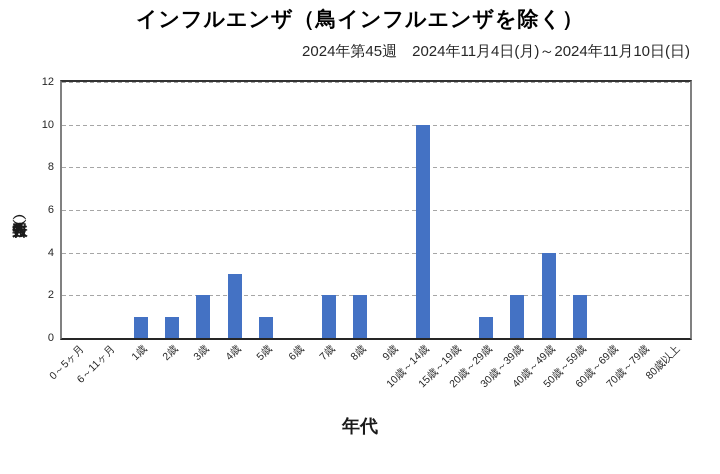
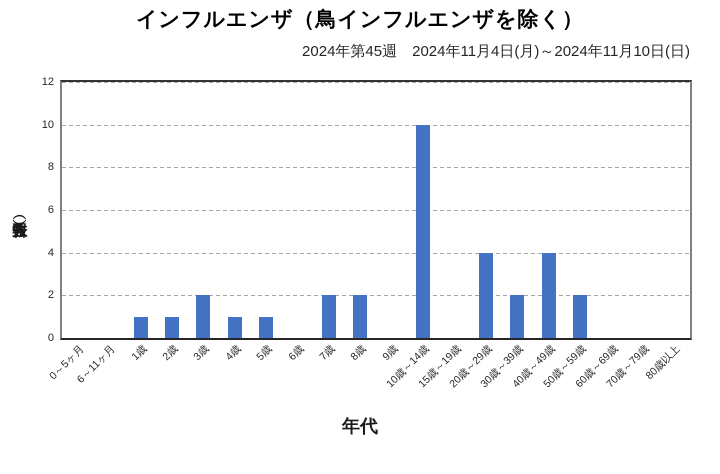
4歳: 3 -> 1
20歳～29歳: 1 -> 4
